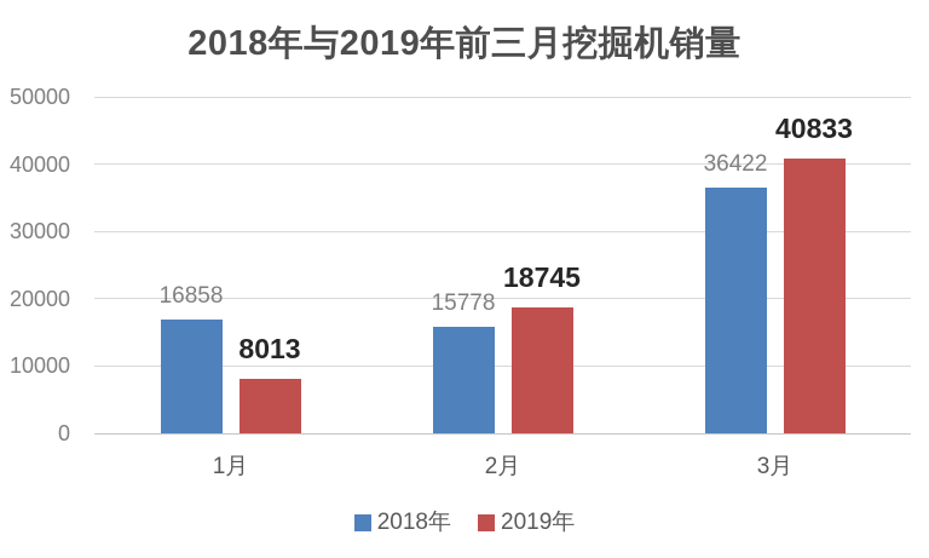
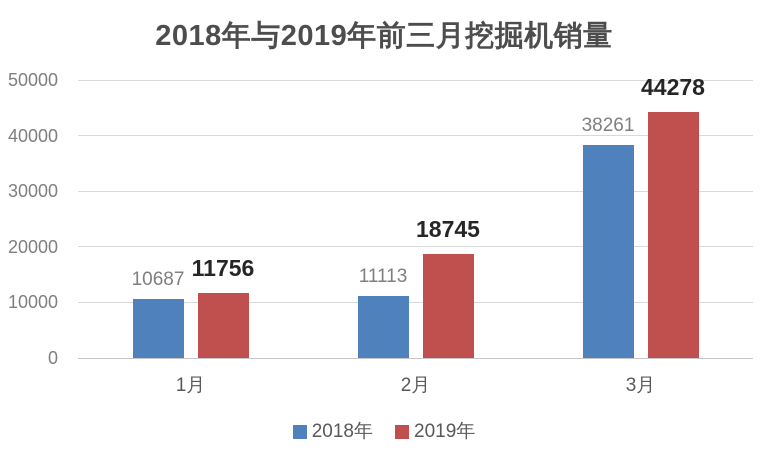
2018年/1月: 16858 -> 10687
2019年/1月: 8013 -> 11756
2018年/2月: 15778 -> 11113
2018年/3月: 36422 -> 38261
2019年/3月: 40833 -> 44278
